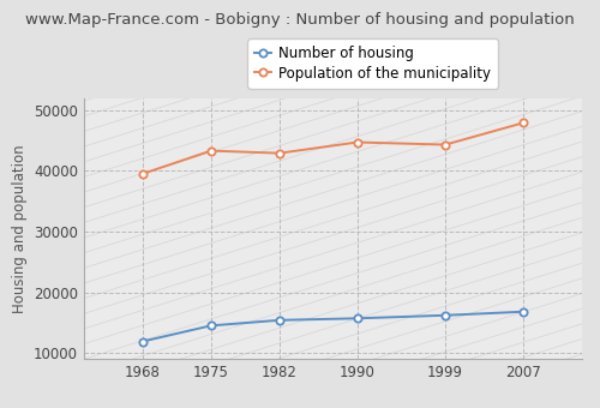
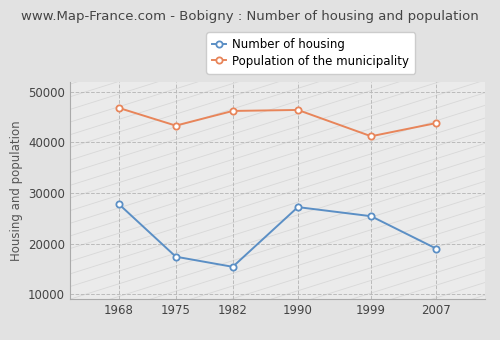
Number of housing/1968: 11900 -> 27800
Population of the municipality/1968: 39500 -> 46800
Number of housing/1975: 14500 -> 17400
Population of the municipality/1982: 42900 -> 46200
Number of housing/1990: 15700 -> 27200
Population of the municipality/1990: 44700 -> 46400
Number of housing/1999: 16200 -> 25400
Population of the municipality/1999: 44300 -> 41200
Number of housing/2007: 16800 -> 19000
Population of the municipality/2007: 47900 -> 43800
